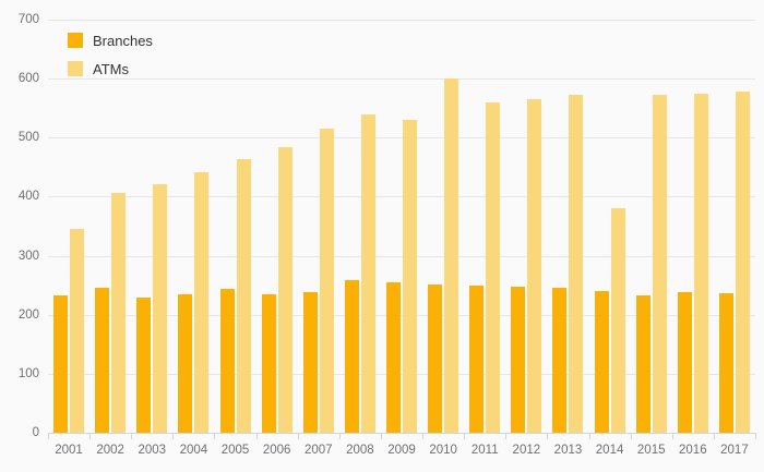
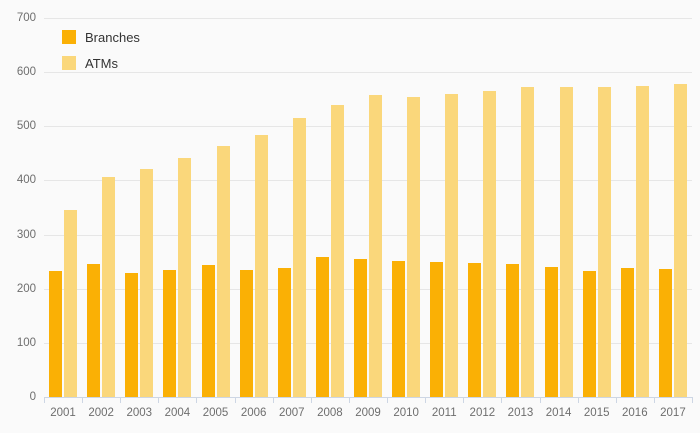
ATMs/2009: 530 -> 560
ATMs/2010: 600 -> 550
ATMs/2014: 380 -> 570
